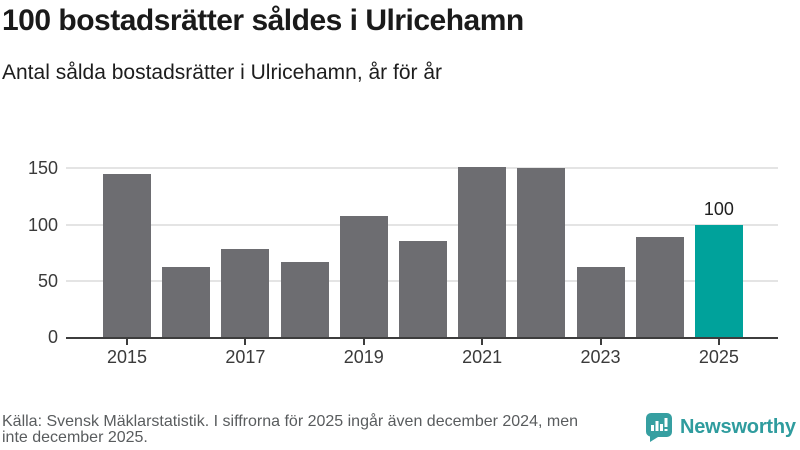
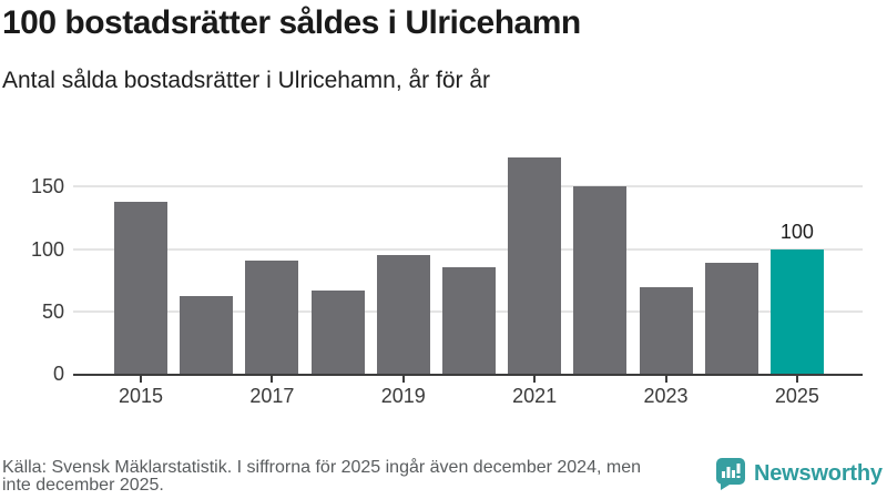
2015: 145 -> 138
2017: 78 -> 91
2019: 108 -> 95
2021: 151 -> 173
2023: 62 -> 69
